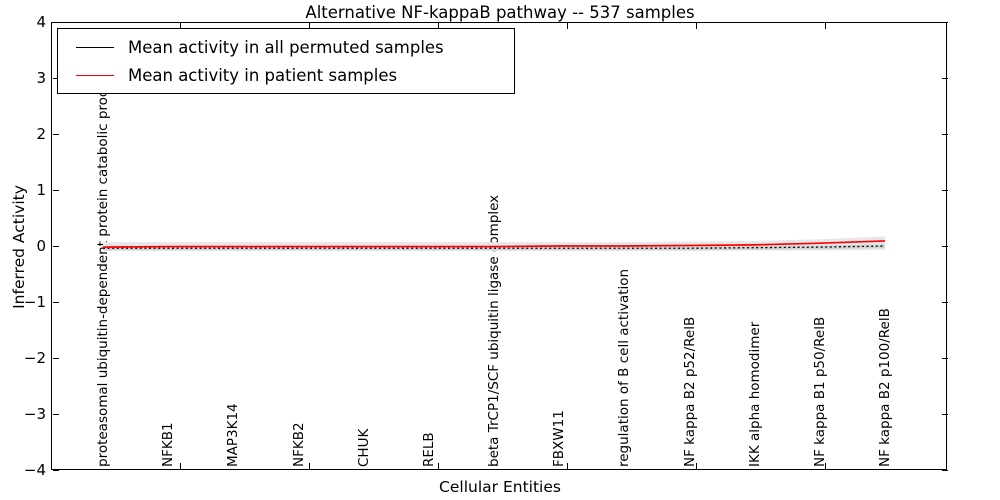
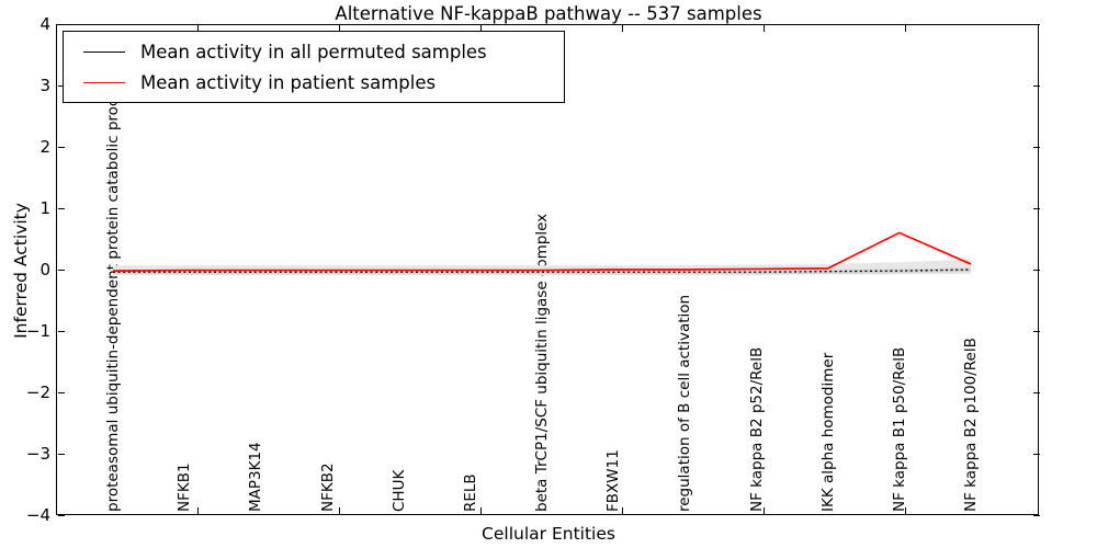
Mean activity in patient samples/NF kappa B1 p50/RelB: 0.1 -> 0.6
